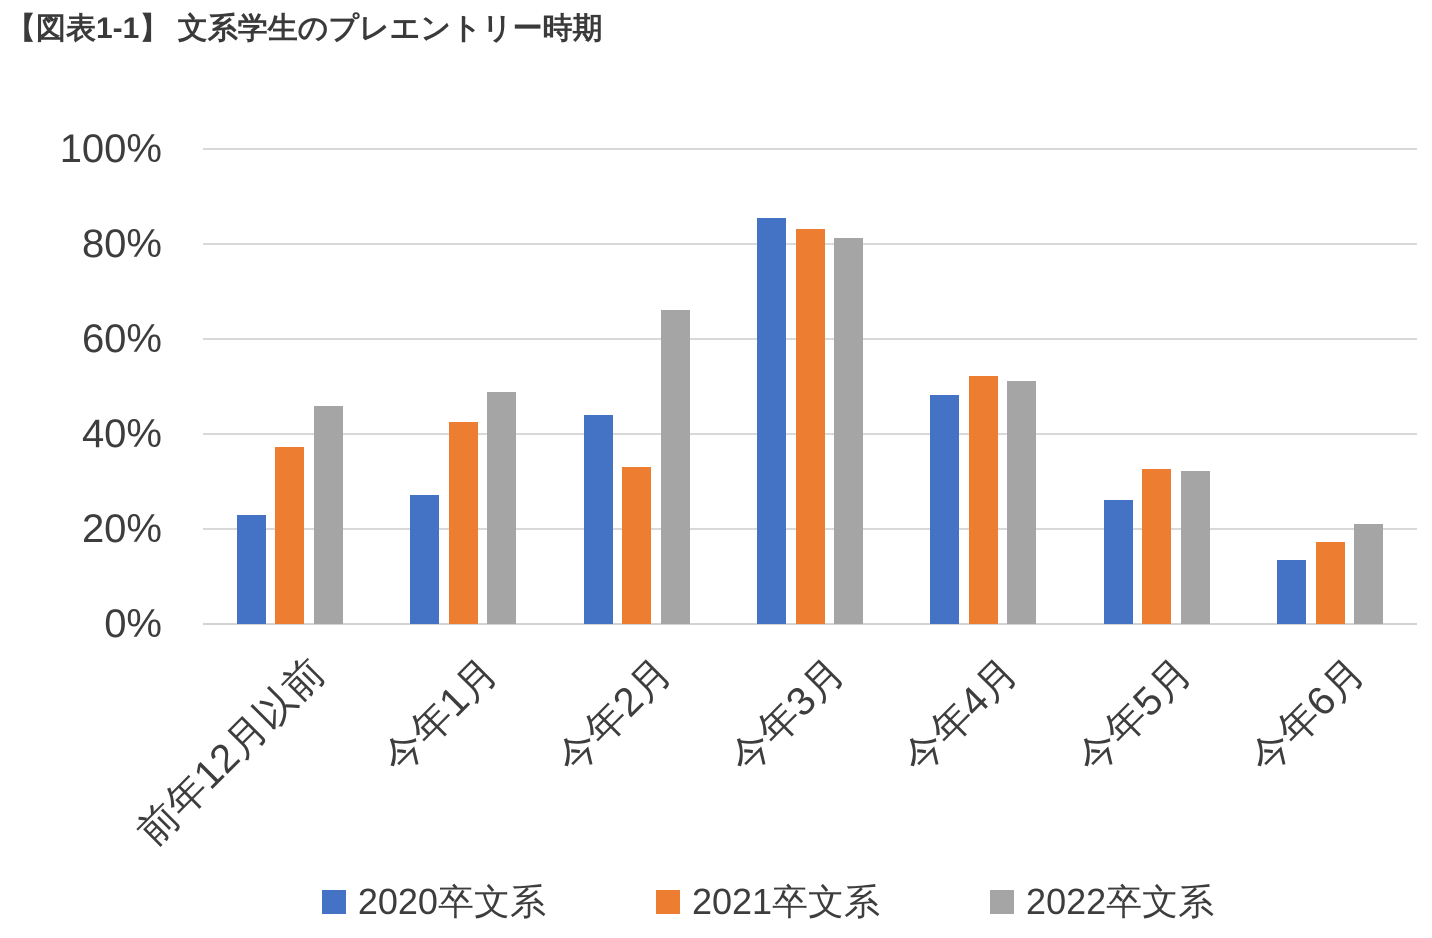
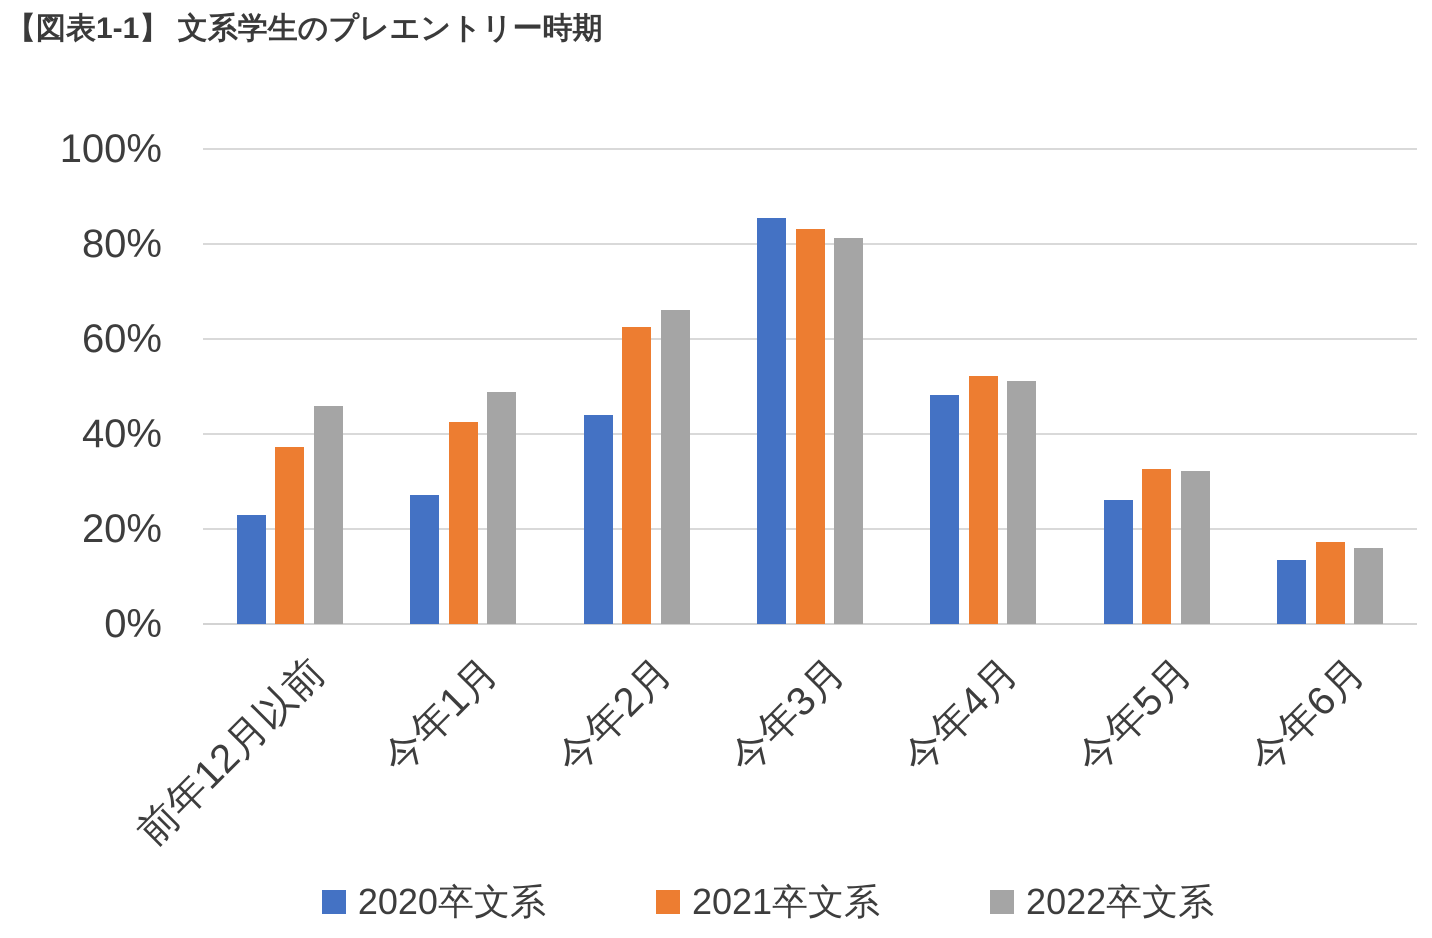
2021卒文系/今年2月: 33% -> 62%
2022卒文系/今年6月: 21% -> 16%
